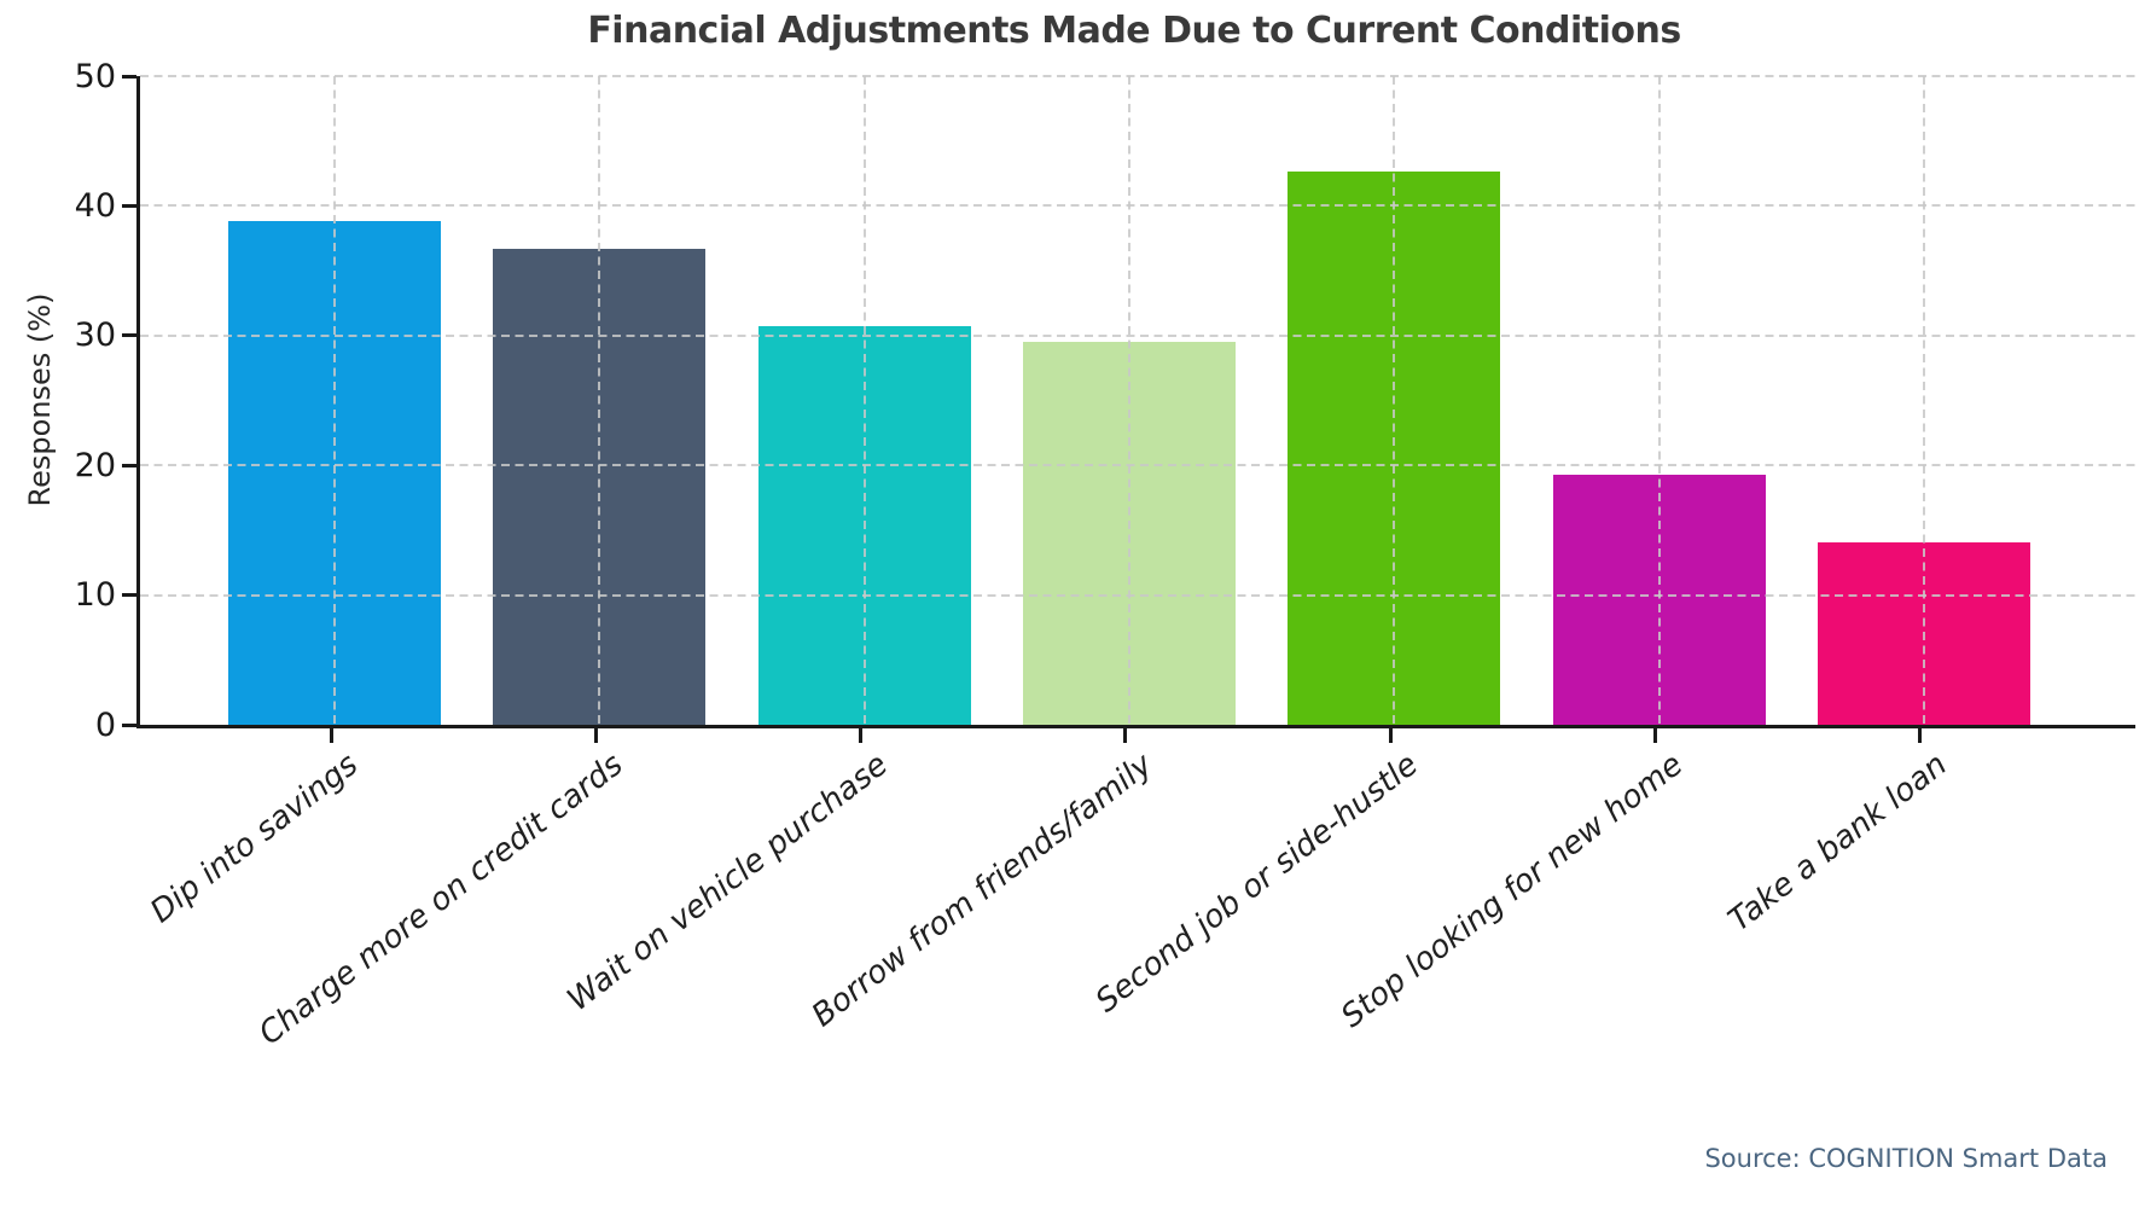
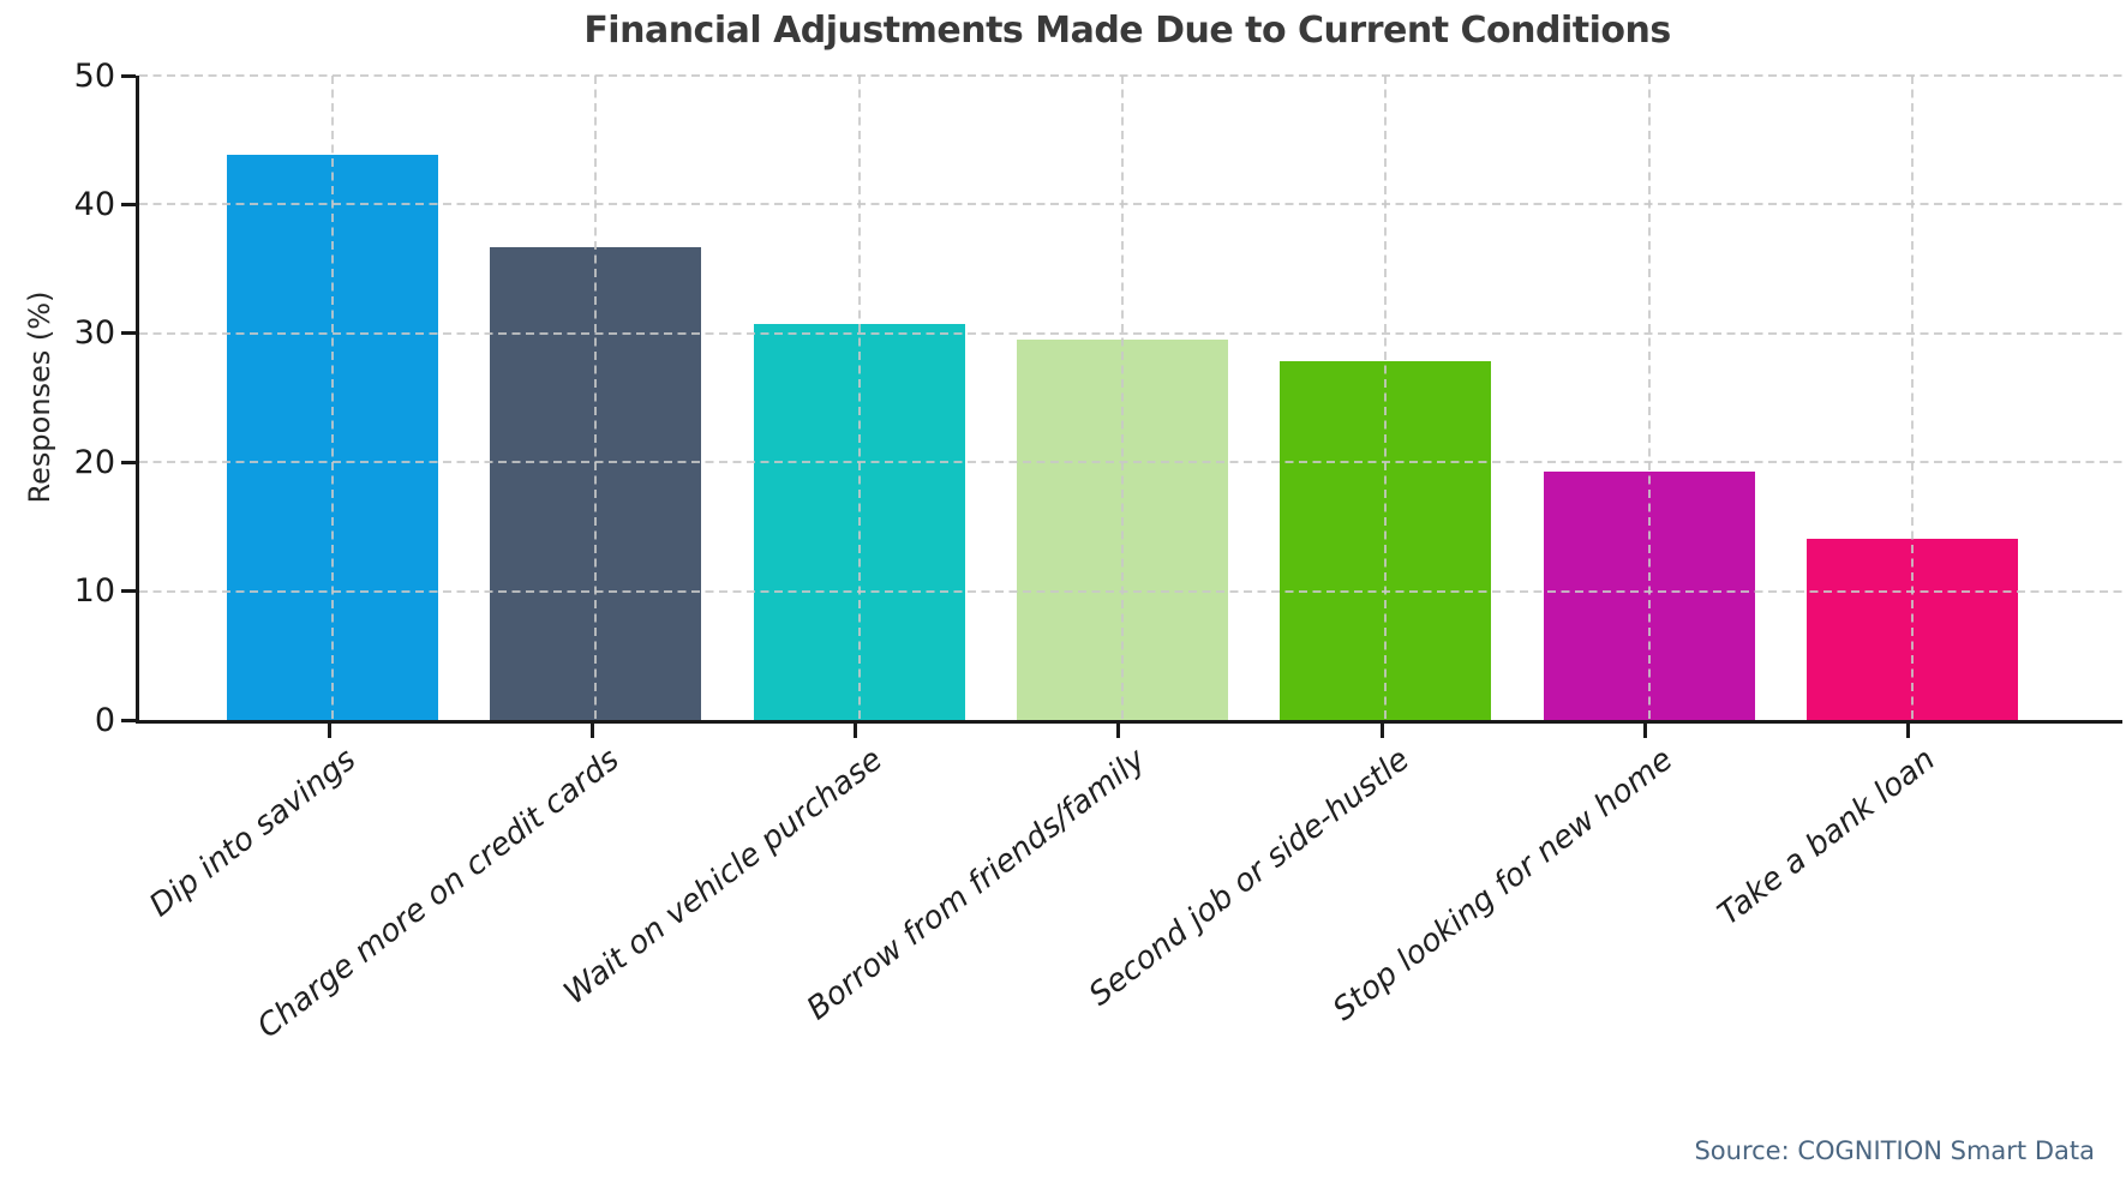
Dip into savings: 38.8 -> 43.9
Second job or side-hustle: 42.6 -> 27.8
